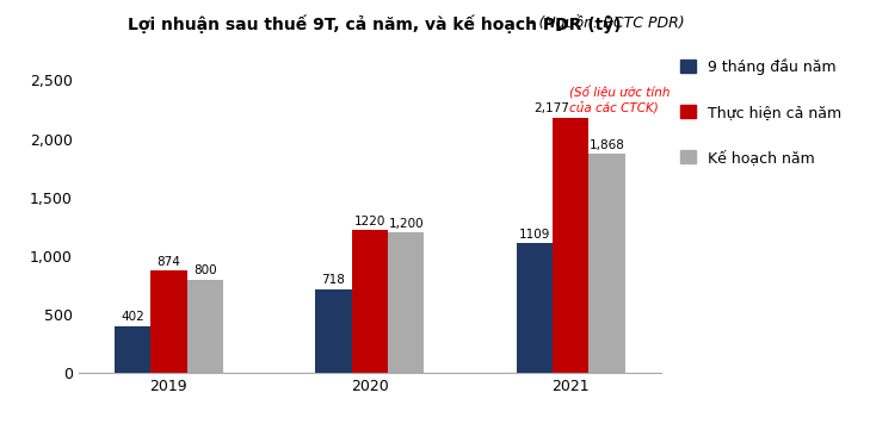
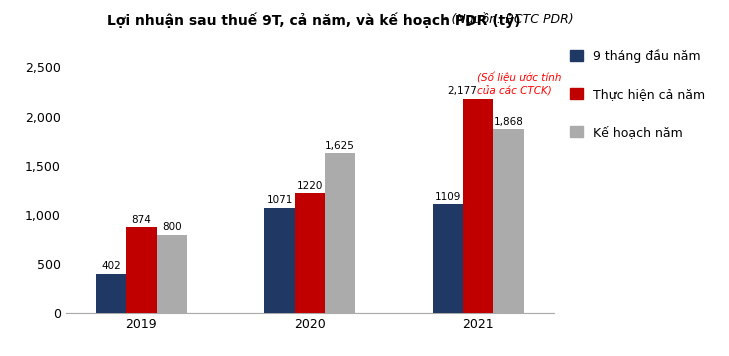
9 tháng đầu năm/2020: 718 -> 1071
Kế hoạch năm/2020: 1,200 -> 1,625
